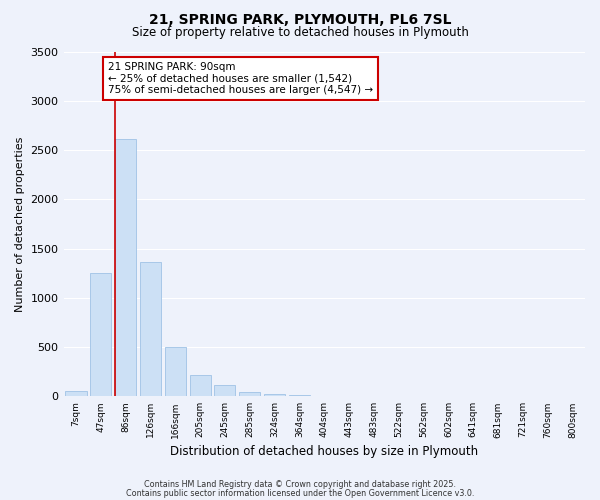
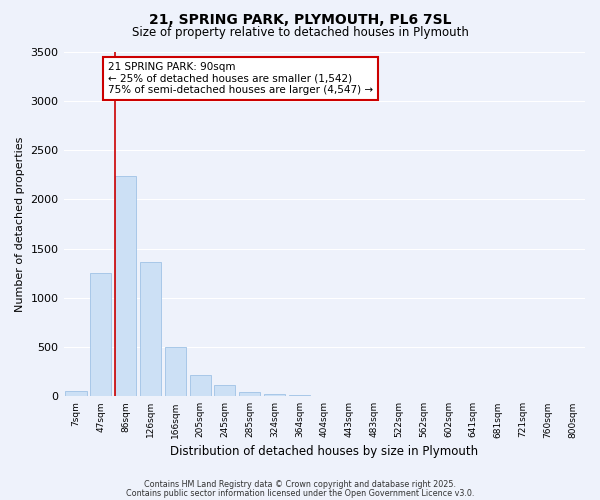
86sqm: 2610 -> 2240
